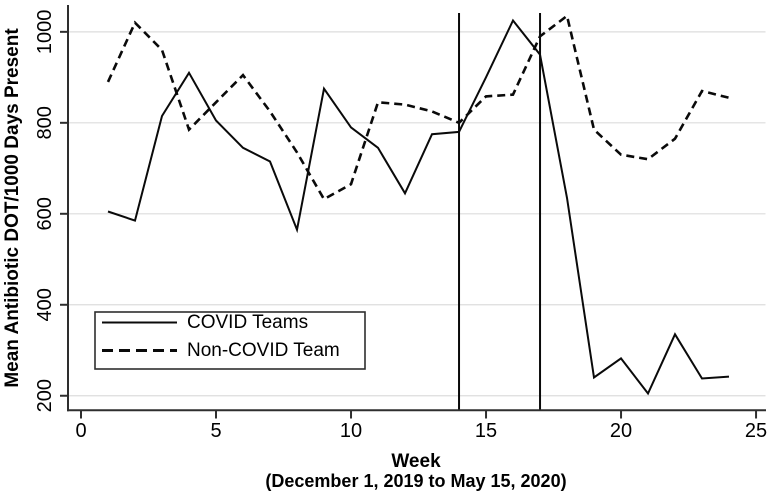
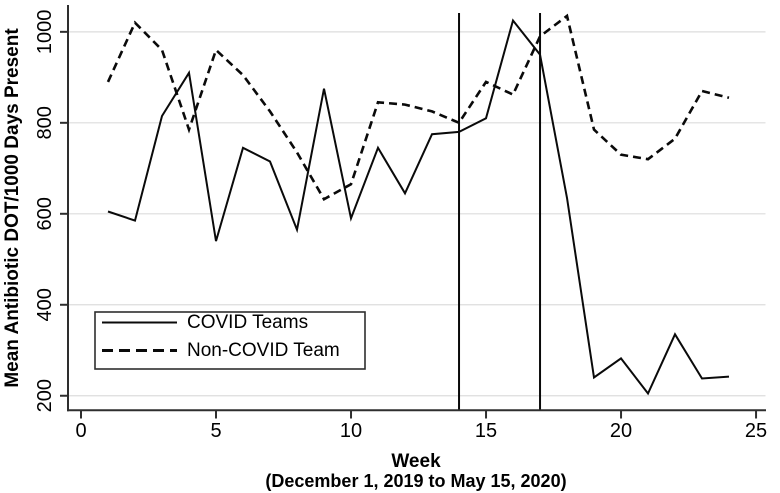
COVID Teams/5: 800 -> 540
Non-COVID Team/5: 840 -> 960
COVID Teams/10: 790 -> 590
COVID Teams/15: 900 -> 810
Non-COVID Team/15: 860 -> 890
